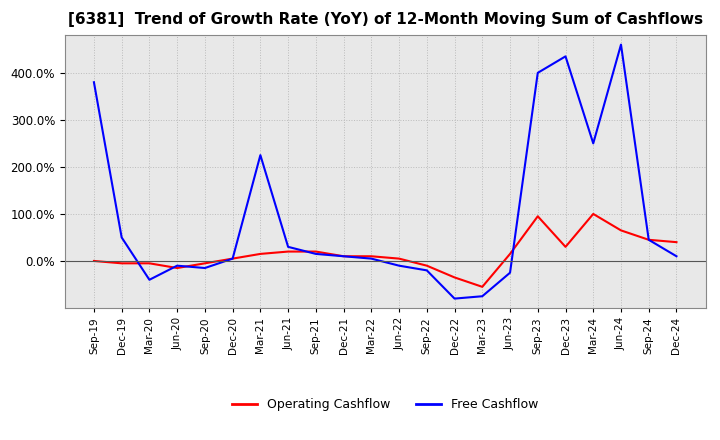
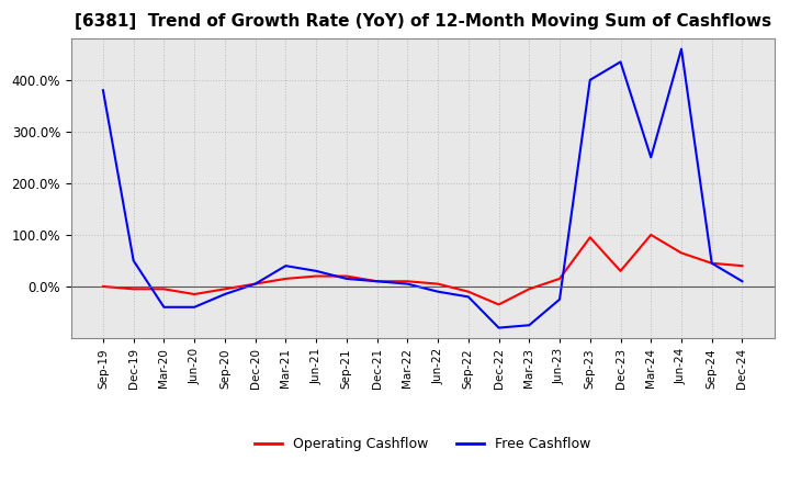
Free Cashflow/Jun-20: -10% -> -40%
Free Cashflow/Mar-21: 225% -> 40%
Operating Cashflow/Mar-23: -55% -> -5%
